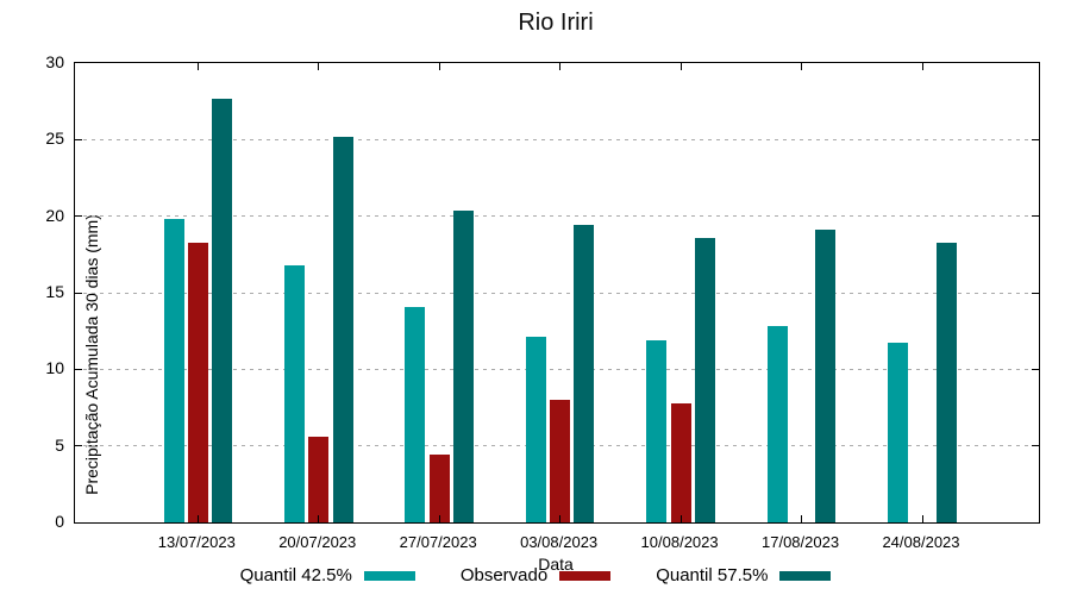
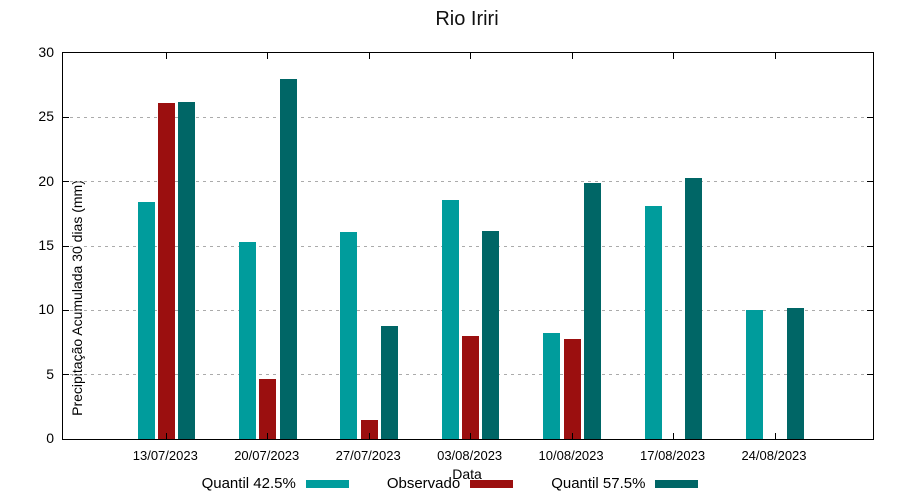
Quantil 42.5%/13/07/2023: 19.8 -> 18.4
Observado/13/07/2023: 18.3 -> 26.1
Quantil 57.5%/13/07/2023: 27.7 -> 26.2
Quantil 42.5%/20/07/2023: 16.8 -> 15.3
Observado/20/07/2023: 5.6 -> 4.7
Quantil 57.5%/20/07/2023: 25.2 -> 28.0
Quantil 42.5%/27/07/2023: 14.1 -> 16.1
Observado/27/07/2023: 4.4 -> 1.5
Quantil 57.5%/27/07/2023: 20.4 -> 8.8
Quantil 42.5%/03/08/2023: 12.1 -> 18.6
Quantil 57.5%/03/08/2023: 19.4 -> 16.2
Quantil 42.5%/10/08/2023: 11.9 -> 8.2
Quantil 57.5%/10/08/2023: 18.6 -> 19.9
Quantil 42.5%/17/08/2023: 12.8 -> 18.1
Quantil 57.5%/17/08/2023: 19.1 -> 20.3
Quantil 42.5%/24/08/2023: 11.7 -> 10.0
Quantil 57.5%/24/08/2023: 18.3 -> 10.2
